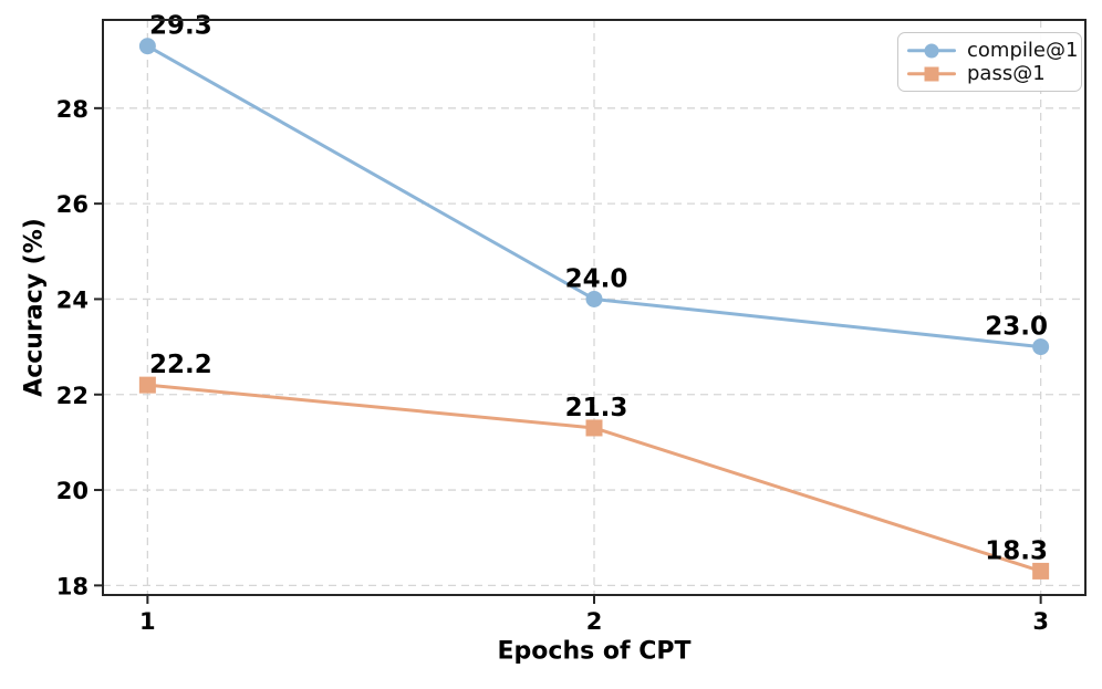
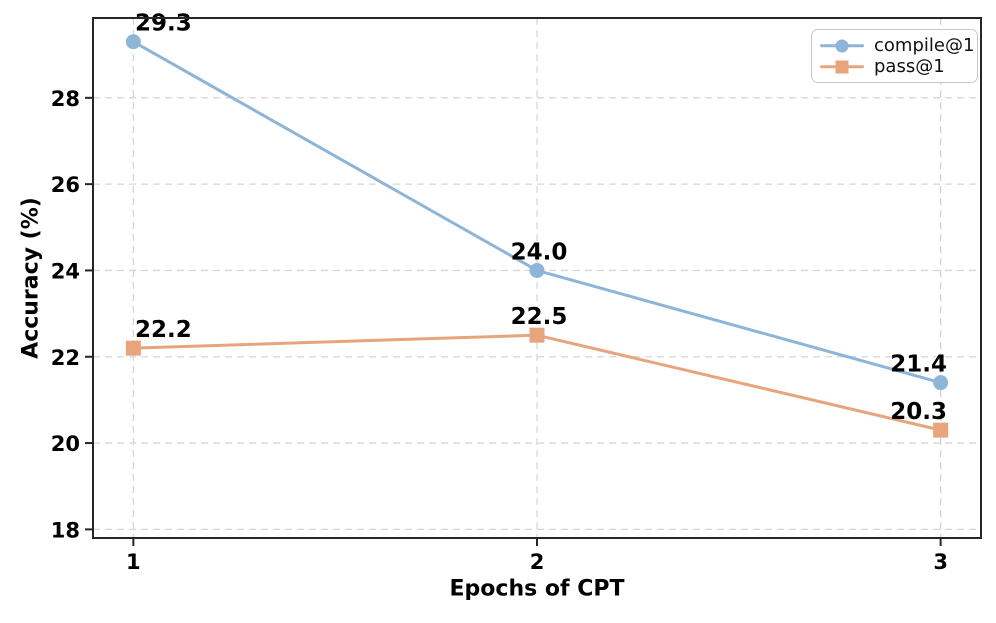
pass@1/2: 21.3 -> 22.5
compile@1/3: 23.0 -> 21.4
pass@1/3: 18.3 -> 20.3
